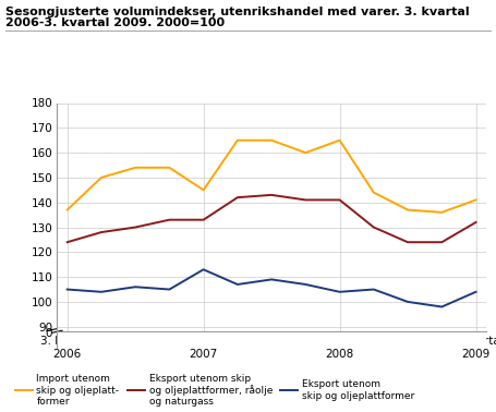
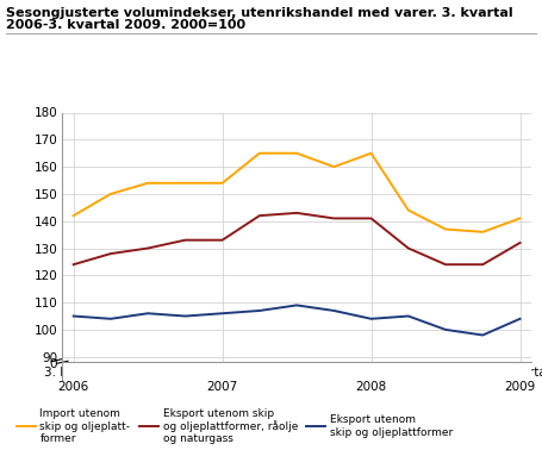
Import utenom skip og oljeplatt- former/3. kvartal 2006: 137 -> 142
Import utenom skip og oljeplatt- former/3. kvartal 2007: 145 -> 154
Eksport utenom skip og oljeplattformer/3. kvartal 2007: 113 -> 106
